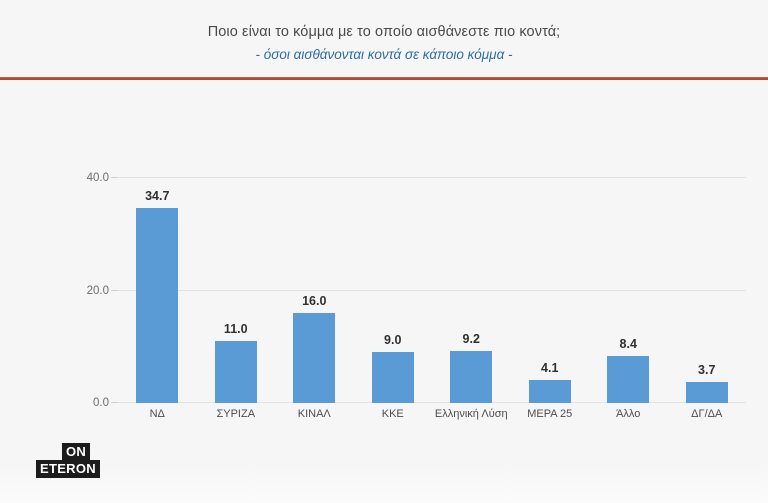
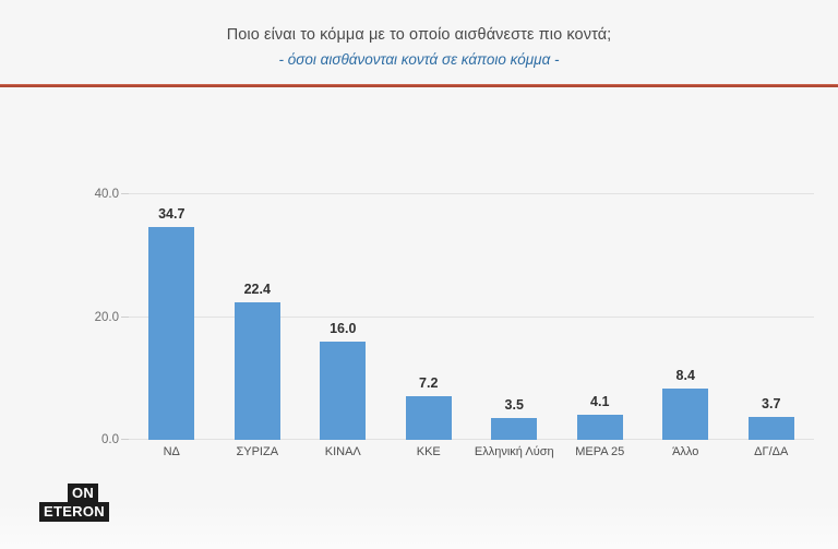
ΣΥΡΙΖΑ: 11.0 -> 22.4
ΚΚΕ: 9.0 -> 7.2
Ελληνική Λύση: 9.2 -> 3.5
